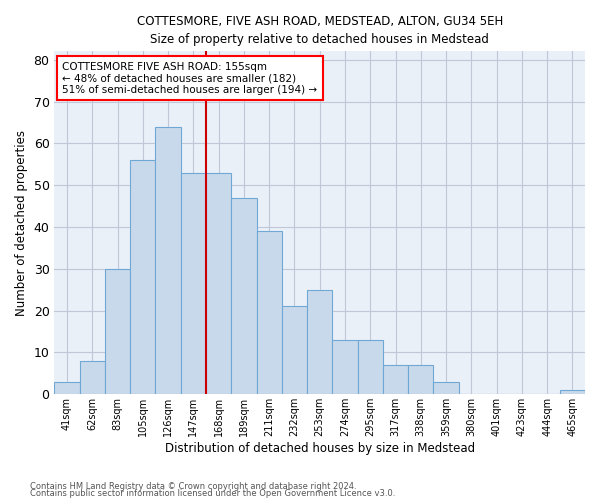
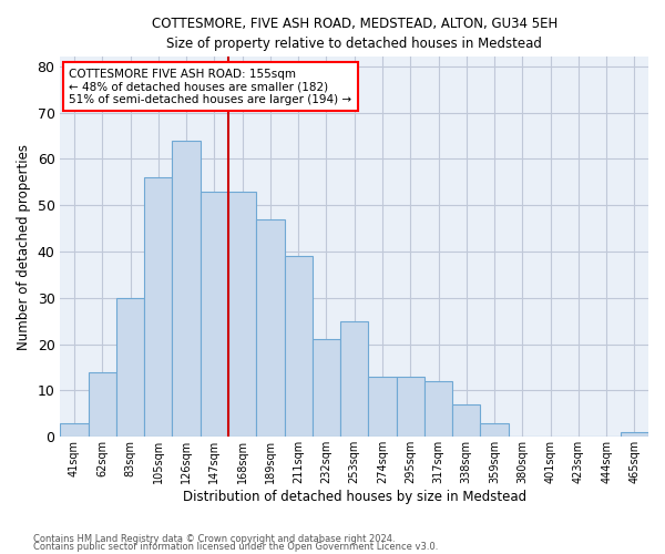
62sqm: 8 -> 14
317sqm: 7 -> 12
